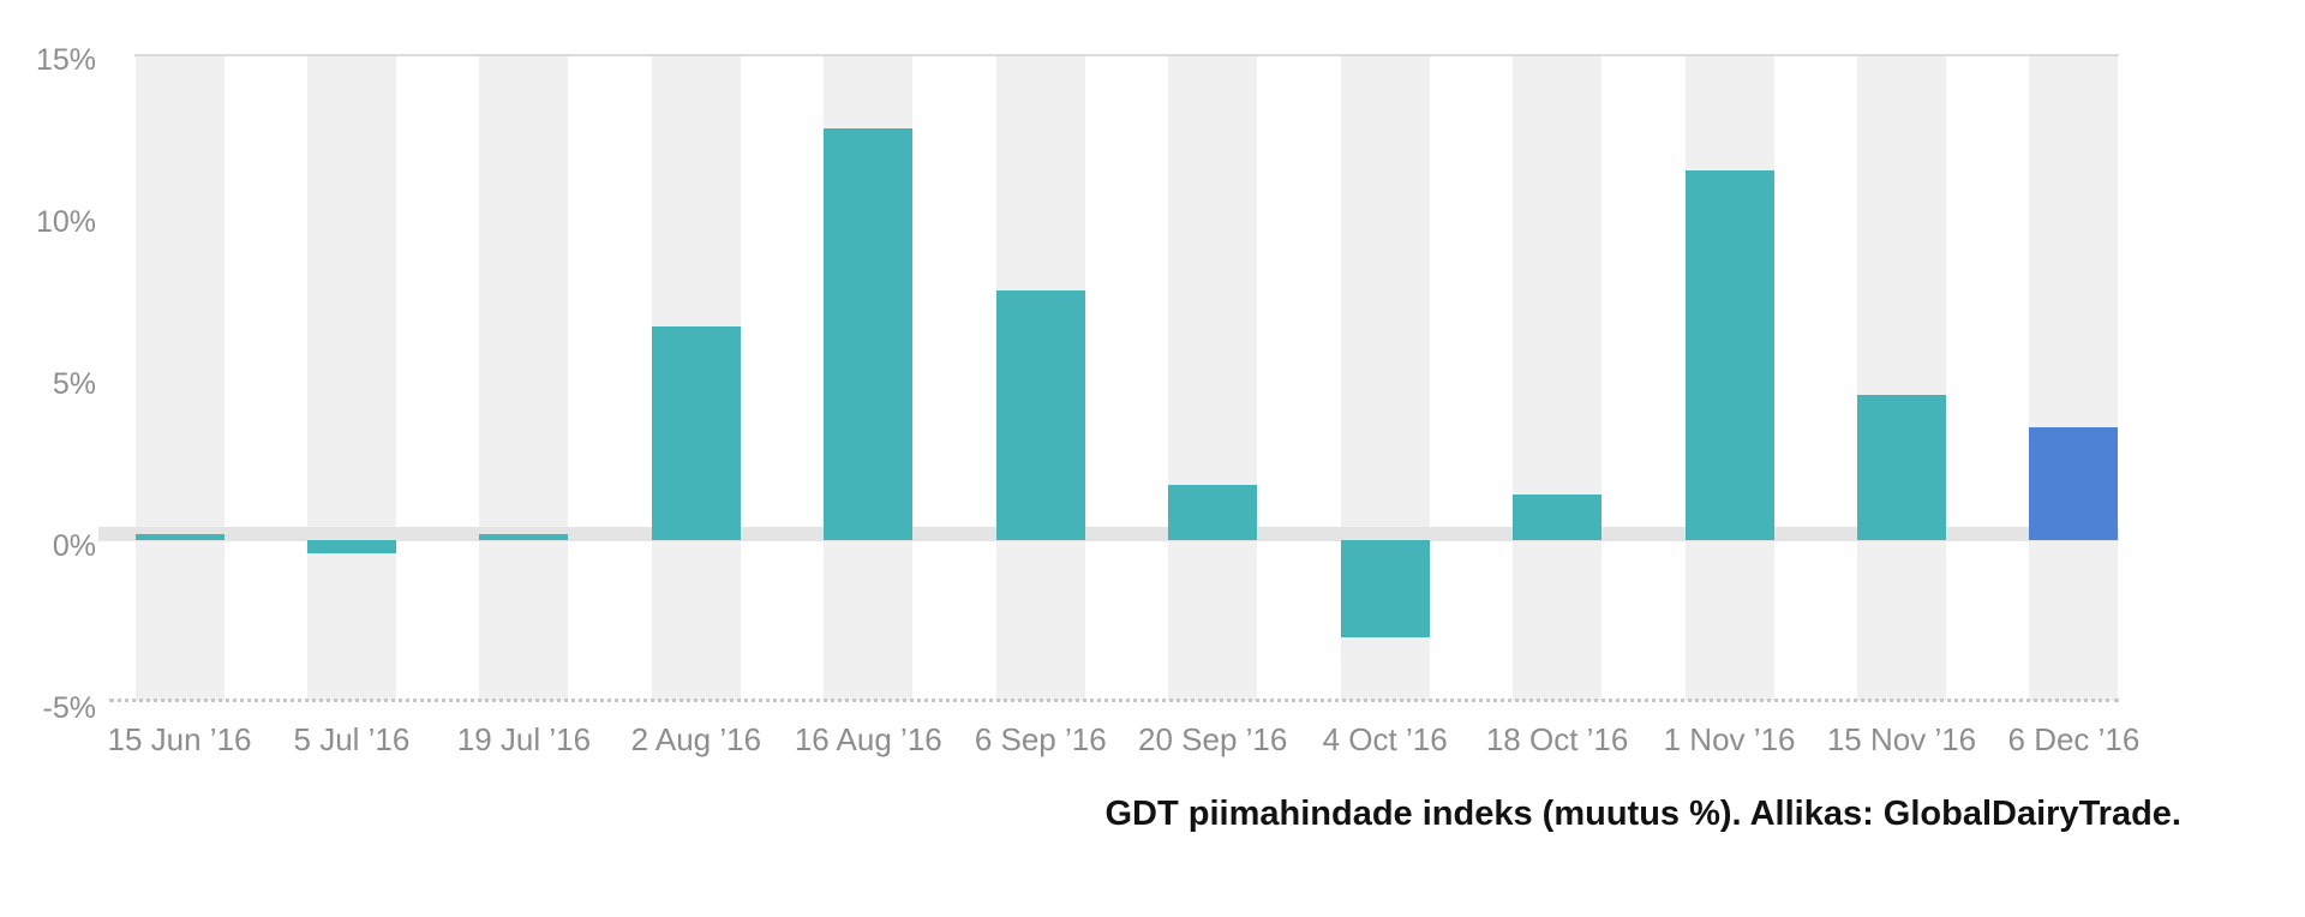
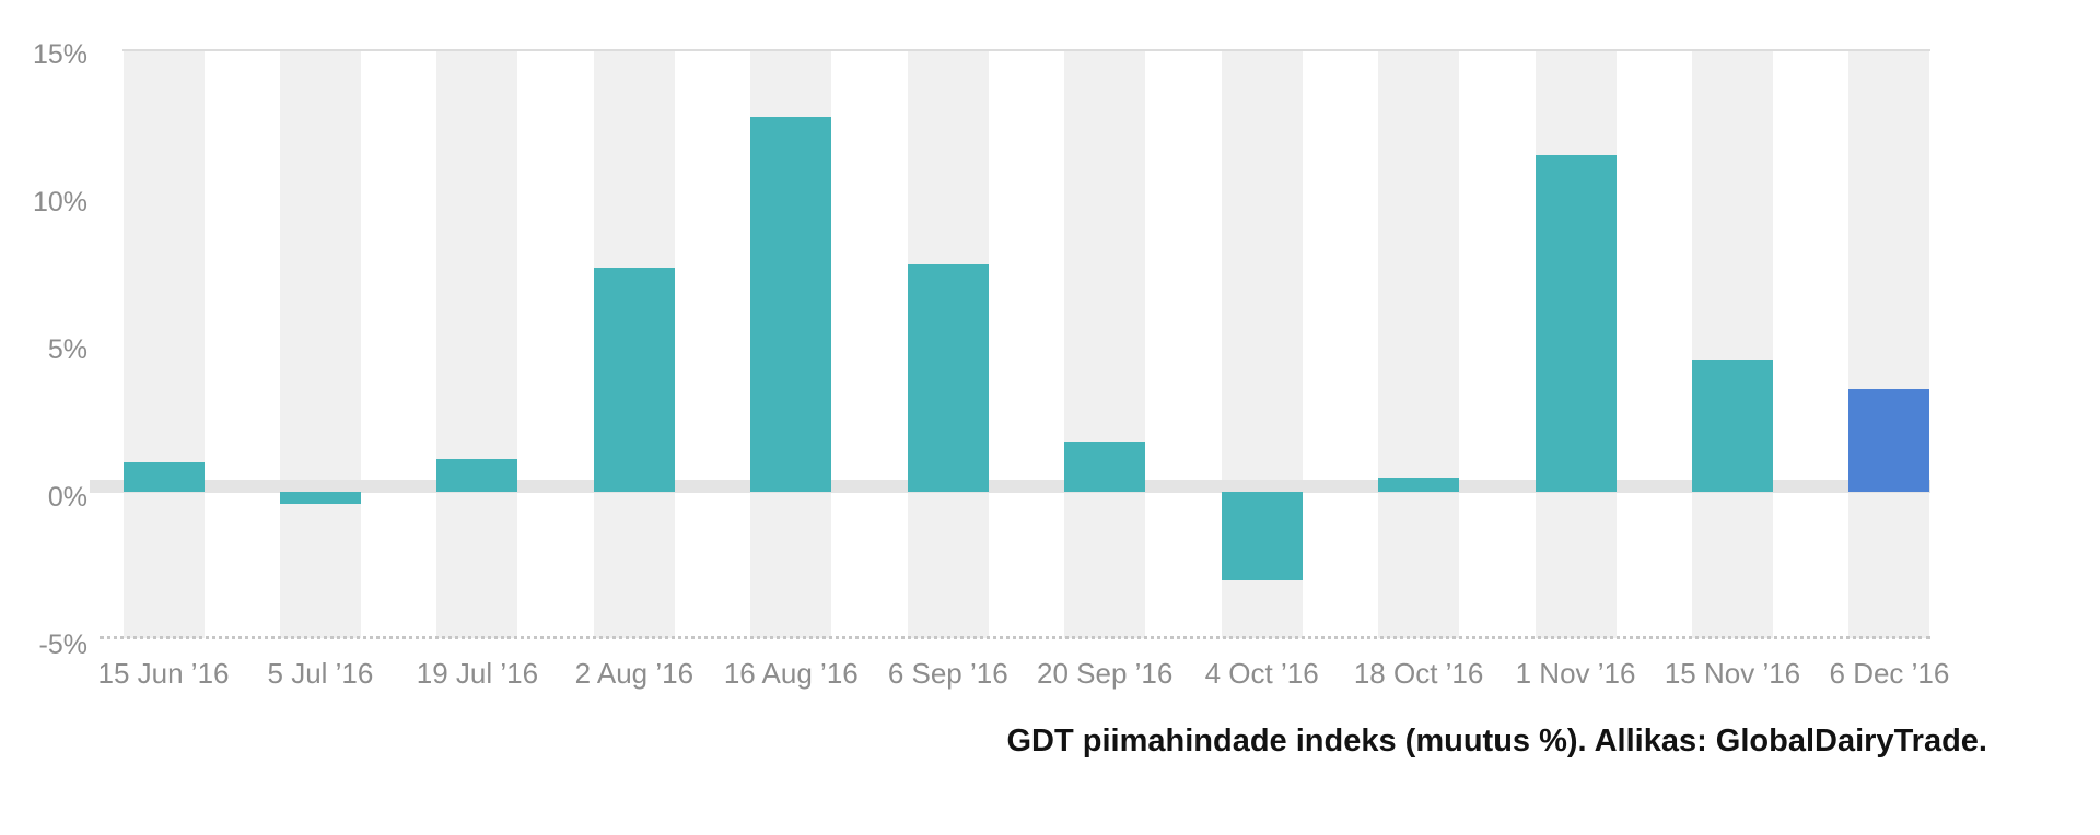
15 Jun ’16: 0.2% -> 1.0%
19 Jul ’16: 0.2% -> 1.1%
2 Aug ’16: 6.6% -> 7.6%
18 Oct ’16: 1.4% -> 0.5%
